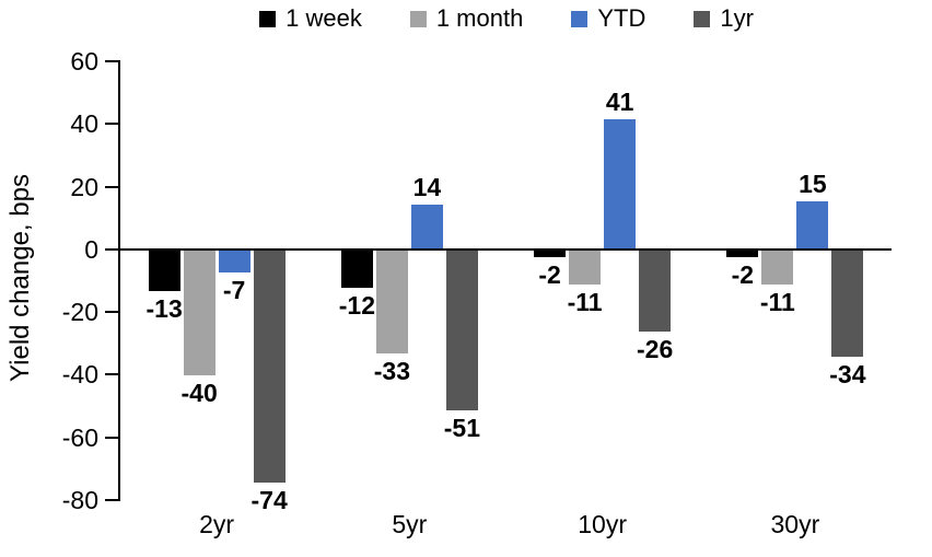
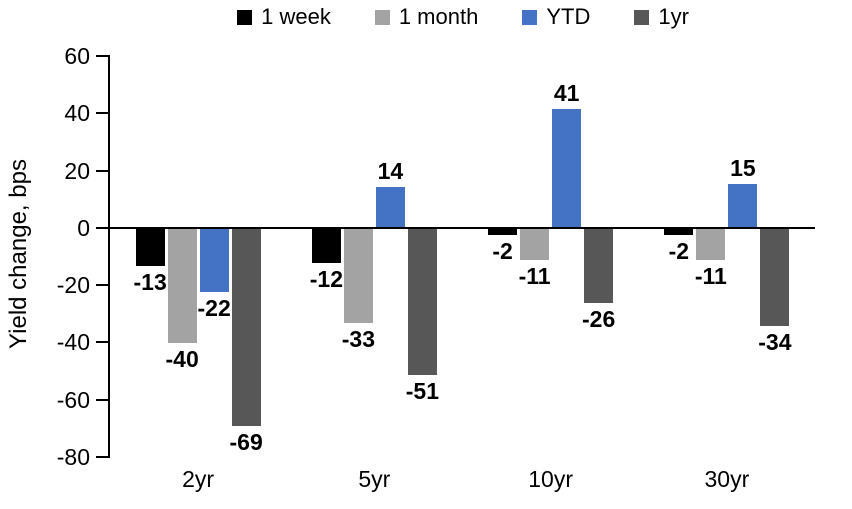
YTD/2yr: -7 -> -22
1yr/2yr: -74 -> -69
